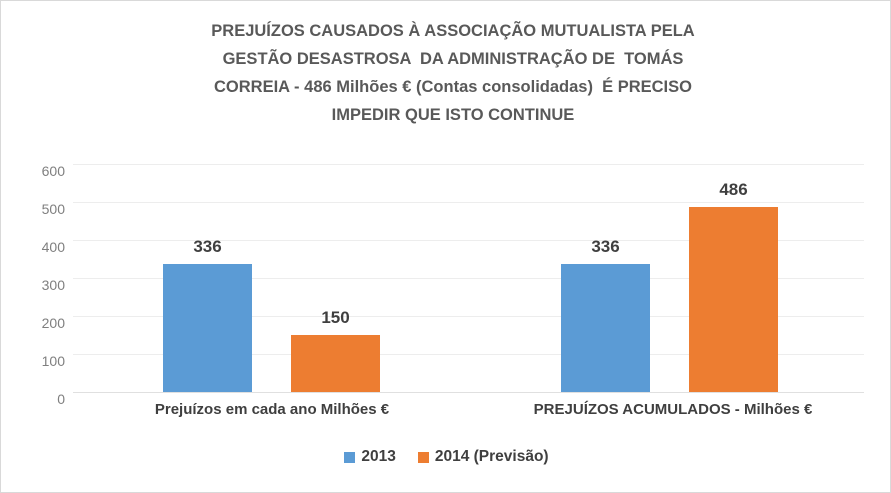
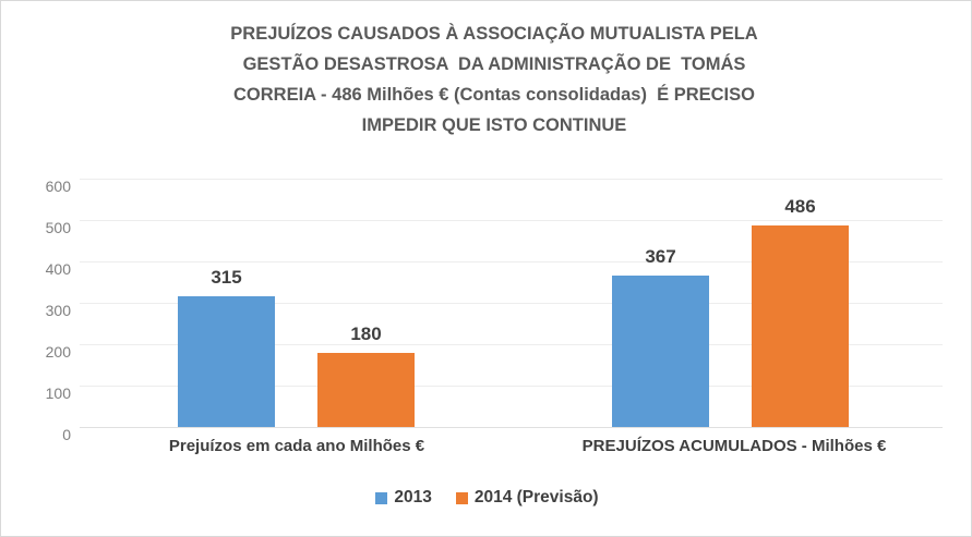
2013/Prejuízos em cada ano Milhões €: 336 -> 315
2014 (Previsão)/Prejuízos em cada ano Milhões €: 150 -> 180
2013/PREJUÍZOS ACUMULADOS - Milhões €: 336 -> 367
